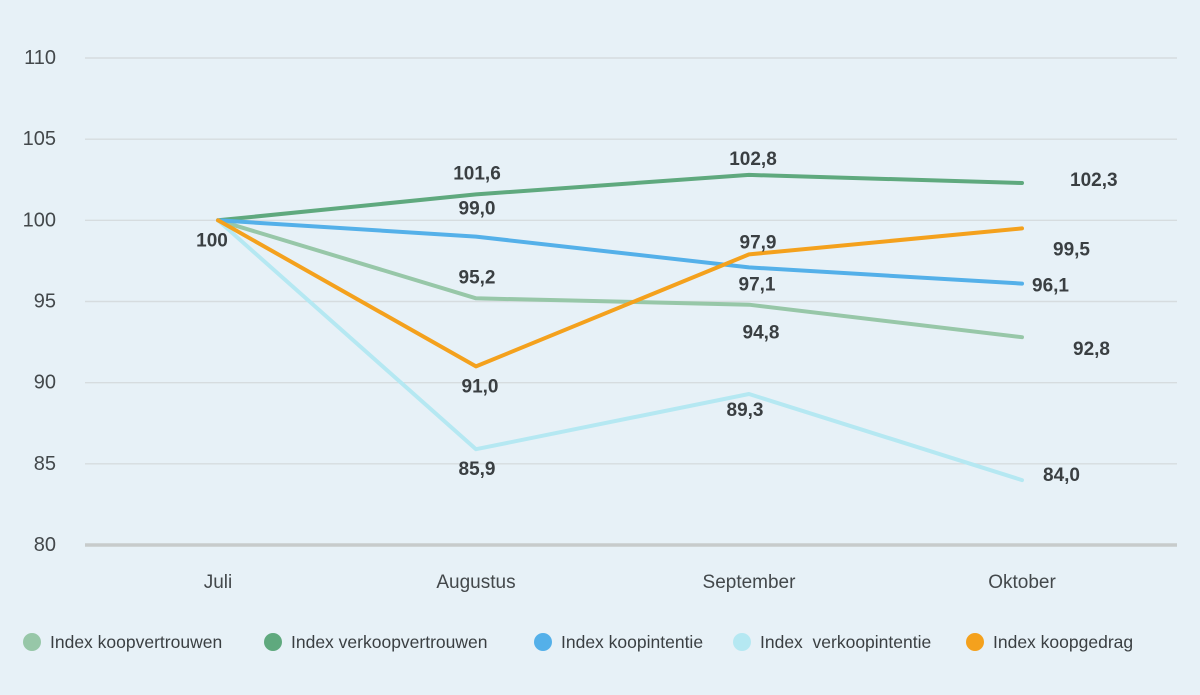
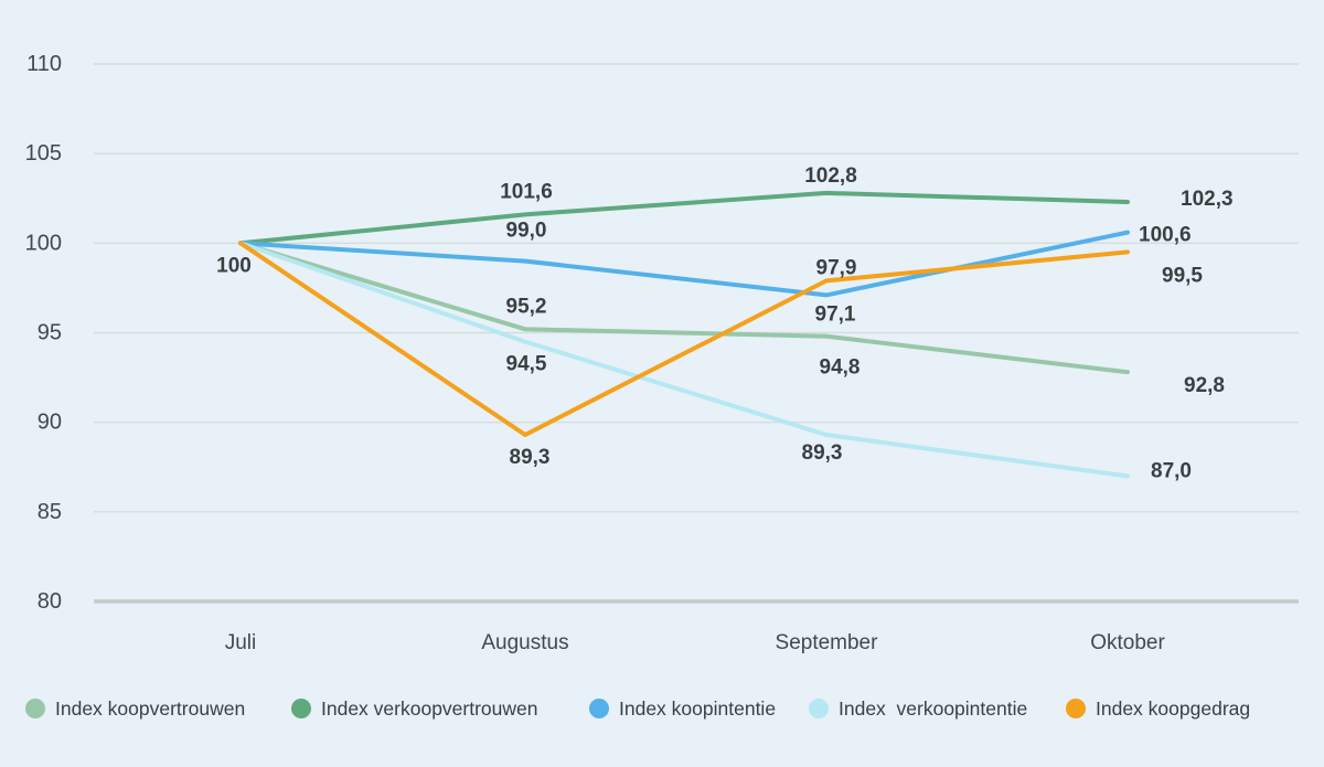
Index verkoopintentie/Augustus: 85,9 -> 94,5
Index koopgedrag/Augustus: 91,0 -> 89,3
Index koopintentie/Oktober: 96,1 -> 100,6
Index verkoopintentie/Oktober: 84,0 -> 87,0
